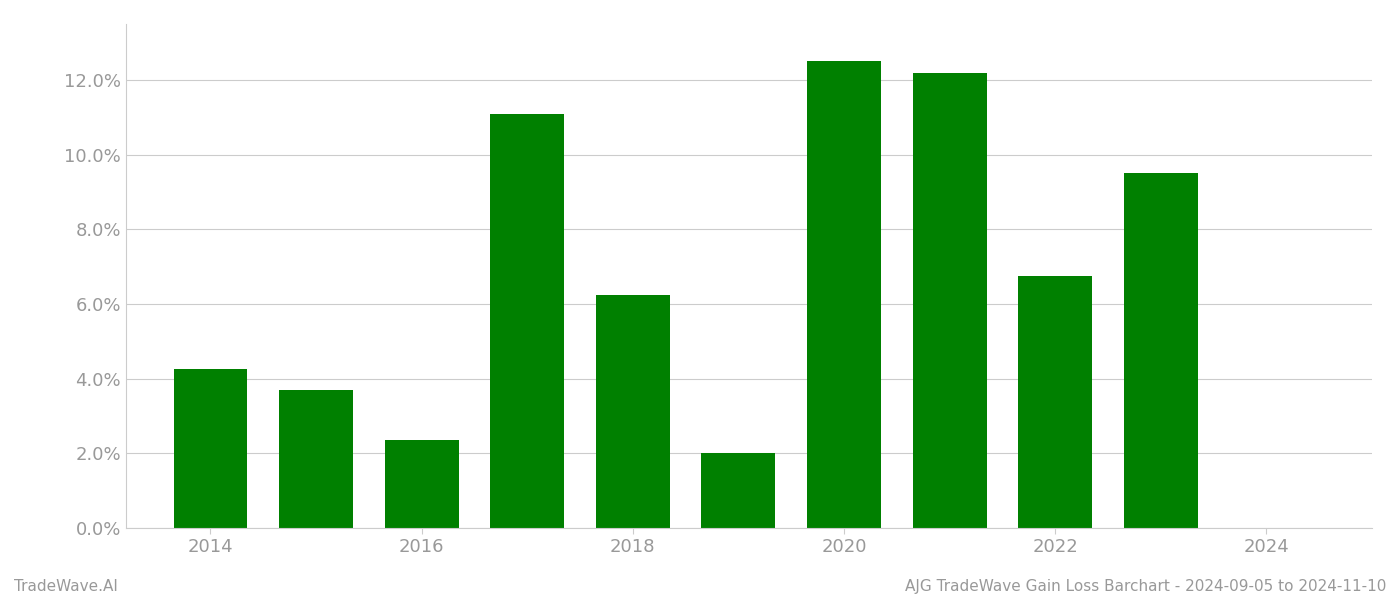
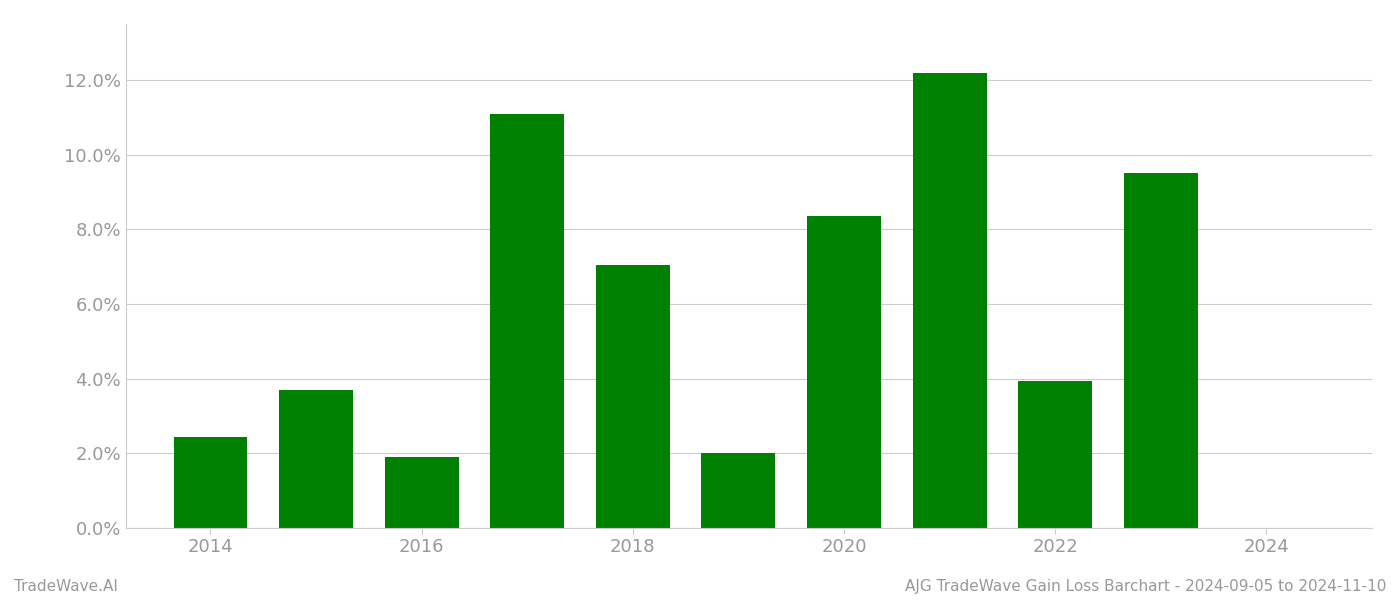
2014: 4.25% -> 2.45%
2016: 2.35% -> 1.90%
2018: 6.25% -> 7.05%
2020: 12.50% -> 8.35%
2022: 6.75% -> 3.95%
